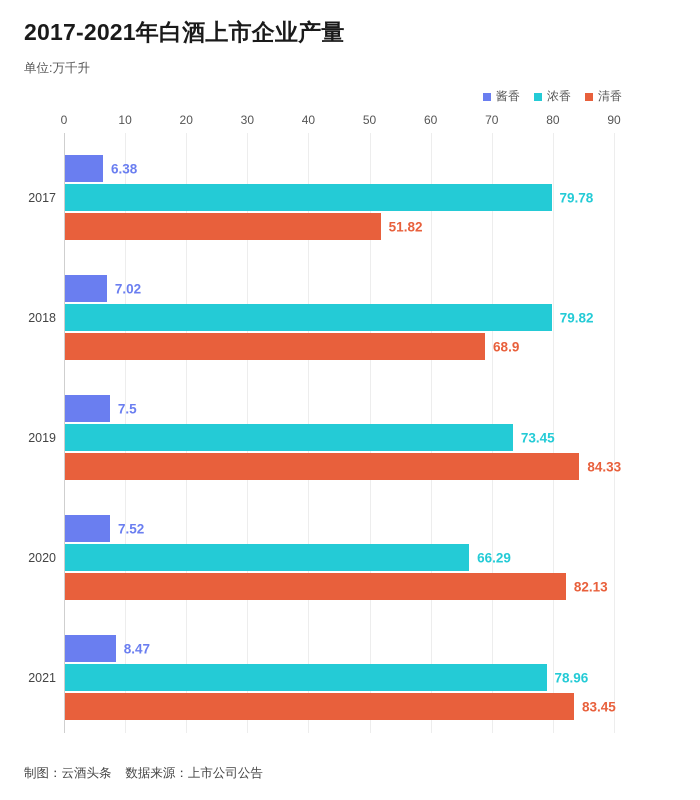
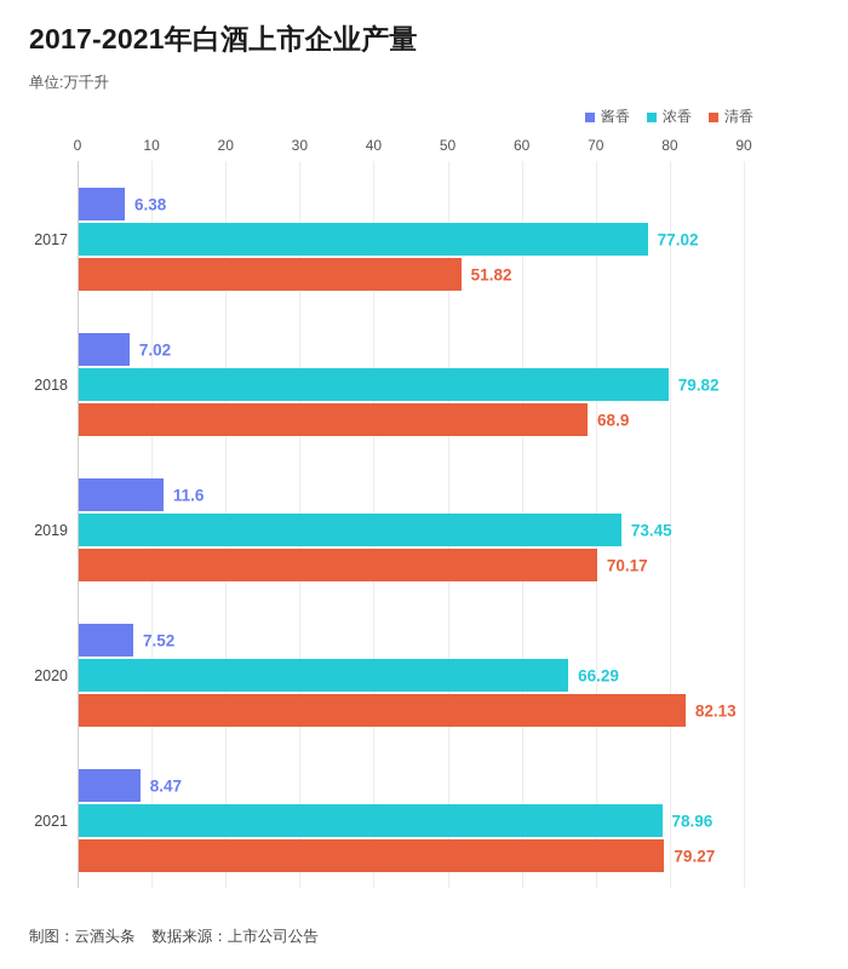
浓香/2017: 79.78 -> 77.02
酱香/2019: 7.5 -> 11.6
清香/2019: 84.33 -> 70.17
清香/2021: 83.45 -> 79.27
